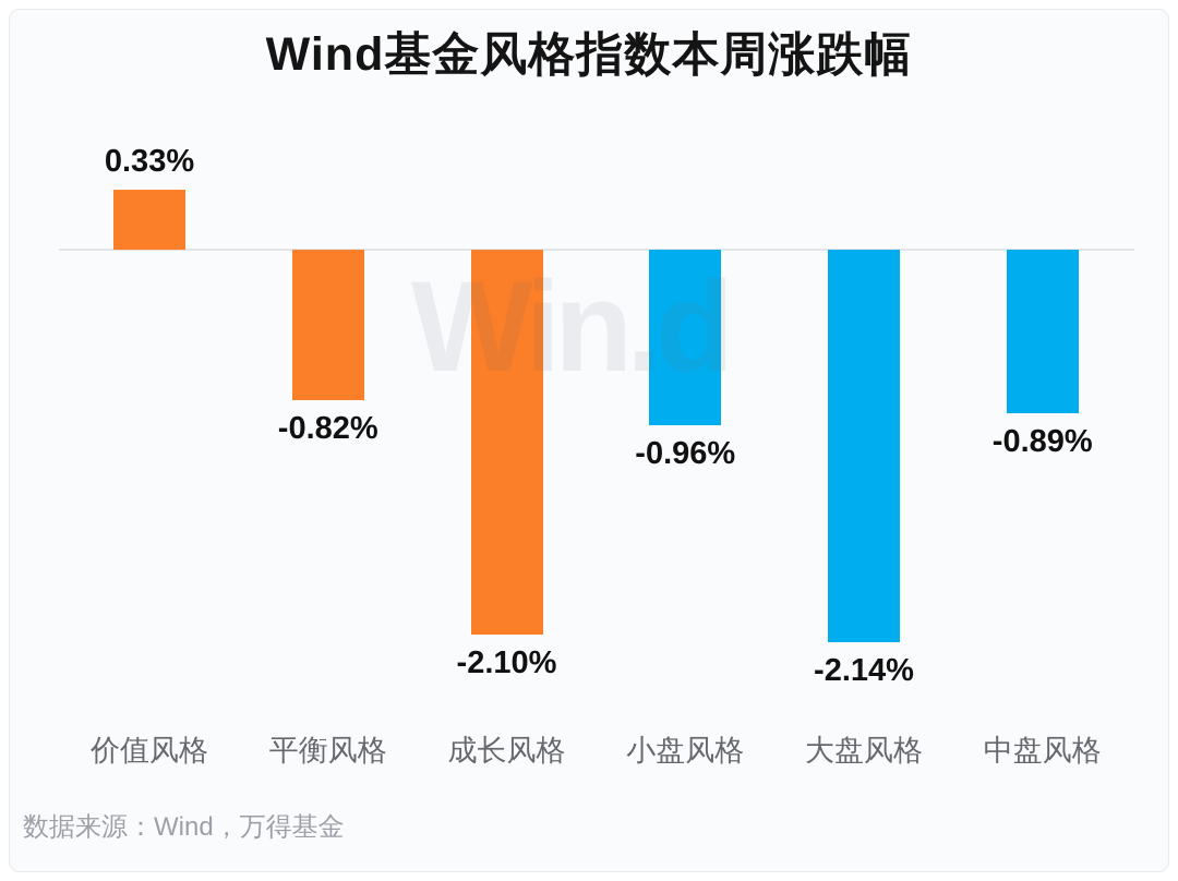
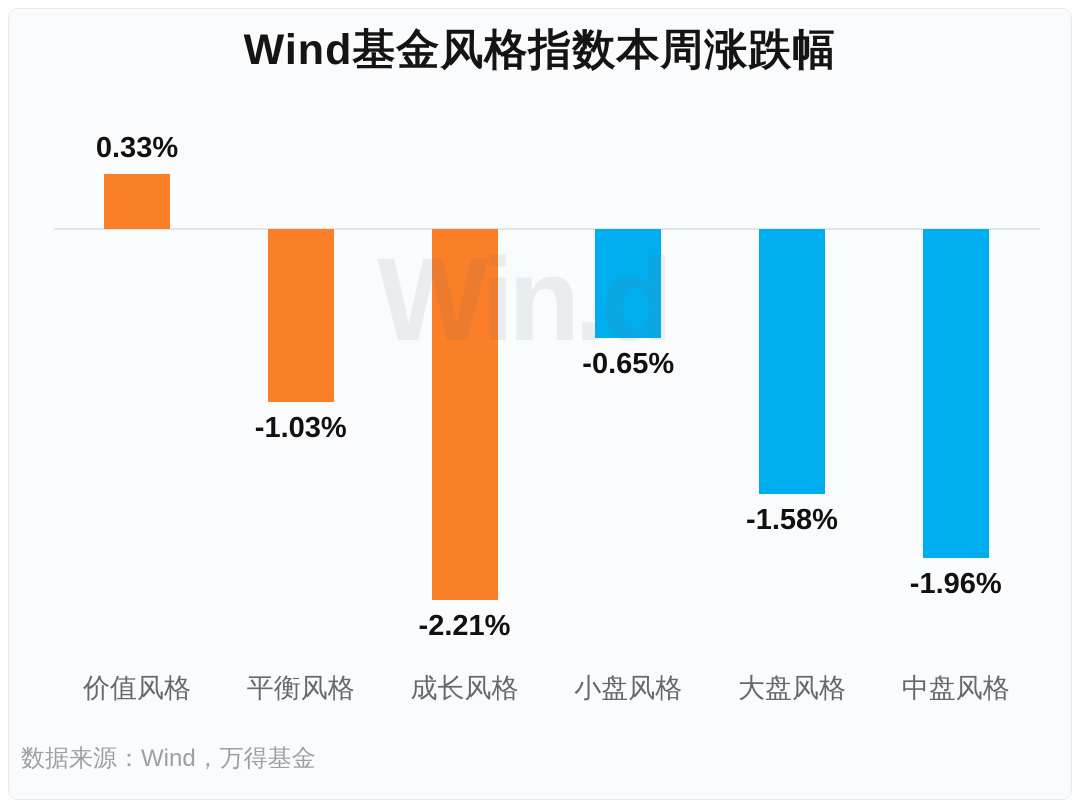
平衡风格: -0.82% -> -1.03%
成长风格: -2.10% -> -2.21%
小盘风格: -0.96% -> -0.65%
大盘风格: -2.14% -> -1.58%
中盘风格: -0.89% -> -1.96%
